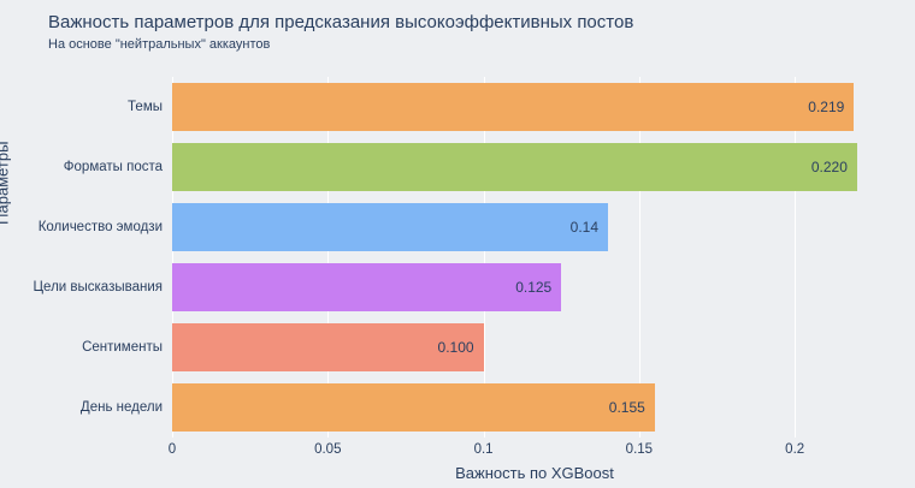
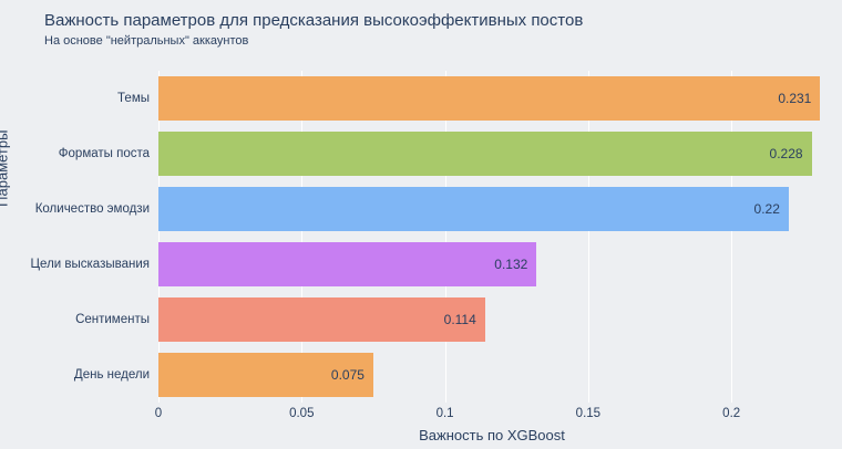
Темы: 0.219 -> 0.231
Форматы поста: 0.220 -> 0.228
Количество эмодзи: 0.14 -> 0.22
Цели высказывания: 0.125 -> 0.132
Сентименты: 0.100 -> 0.114
День недели: 0.155 -> 0.075
